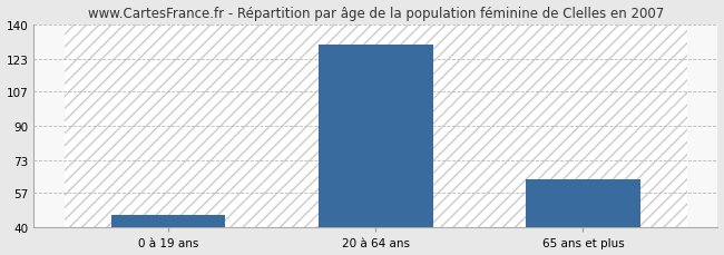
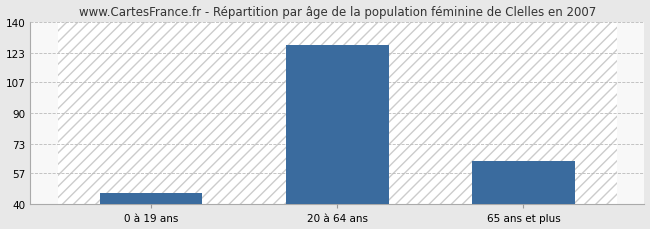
20 à 64 ans: 130 -> 127
